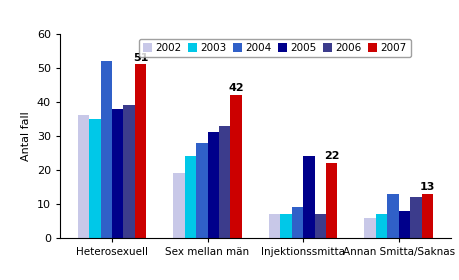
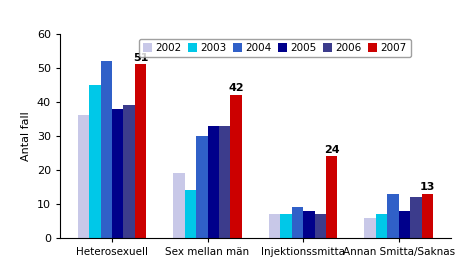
2003/Heterosexuell: 35 -> 45
2003/Sex mellan män: 24 -> 14
2004/Sex mellan män: 28 -> 30
2005/Sex mellan män: 31 -> 33
2005/Injektionssmitta: 24 -> 8
2007/Injektionssmitta: 22 -> 24
